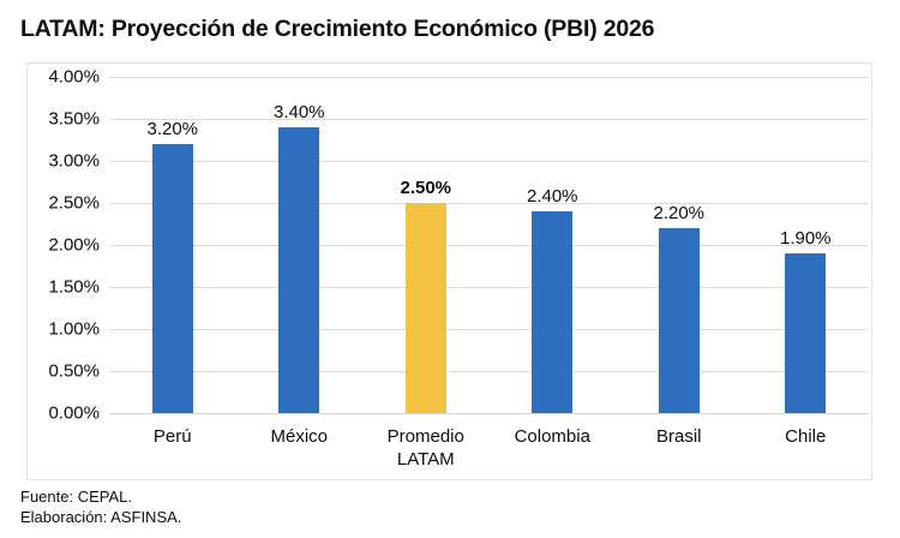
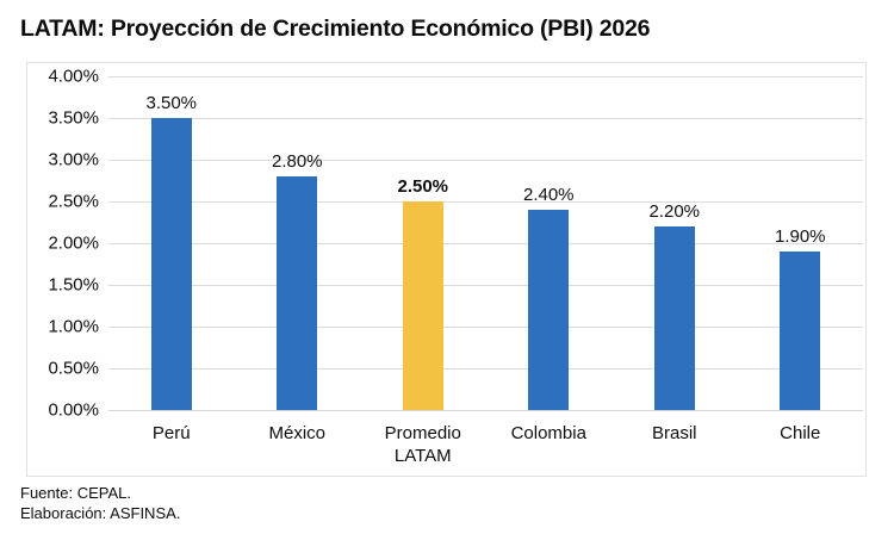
Perú: 3.20% -> 3.50%
México: 3.40% -> 2.80%
